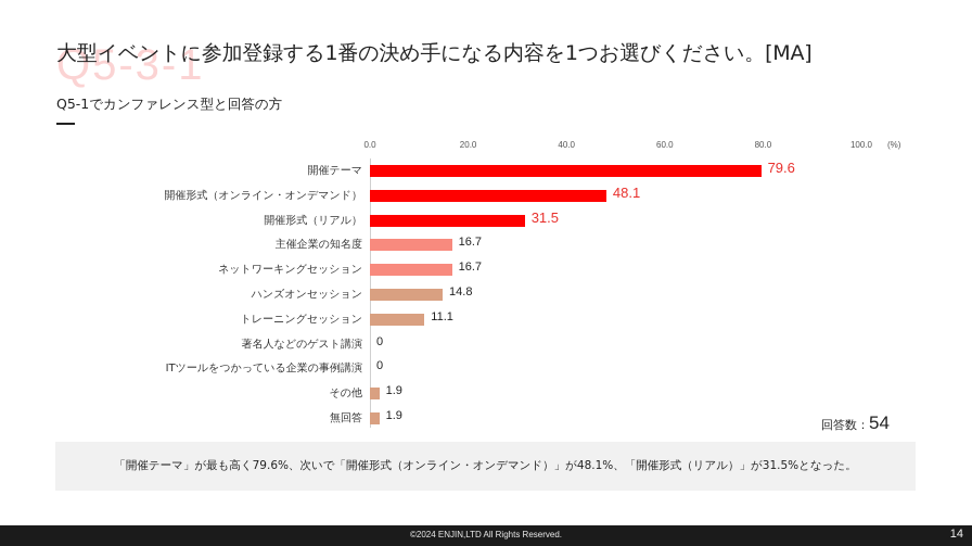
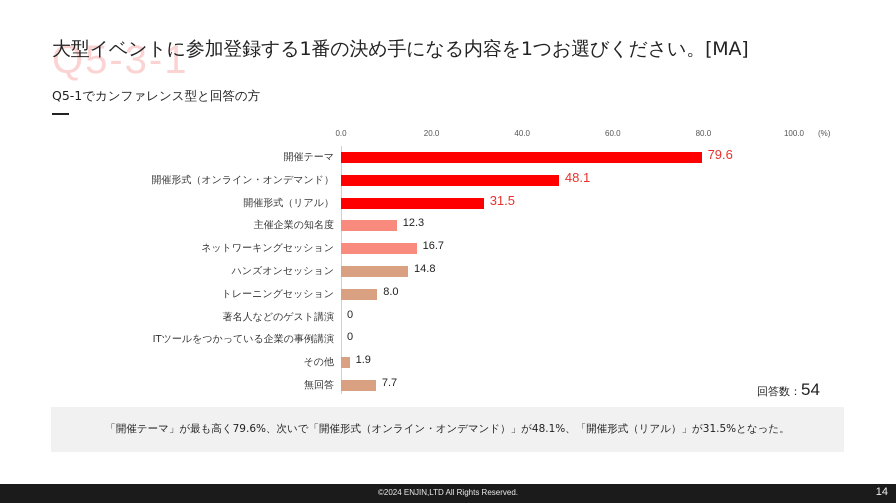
主催企業の知名度: 16.7 -> 12.3
トレーニングセッション: 11.1 -> 8.0
無回答: 1.9 -> 7.7
